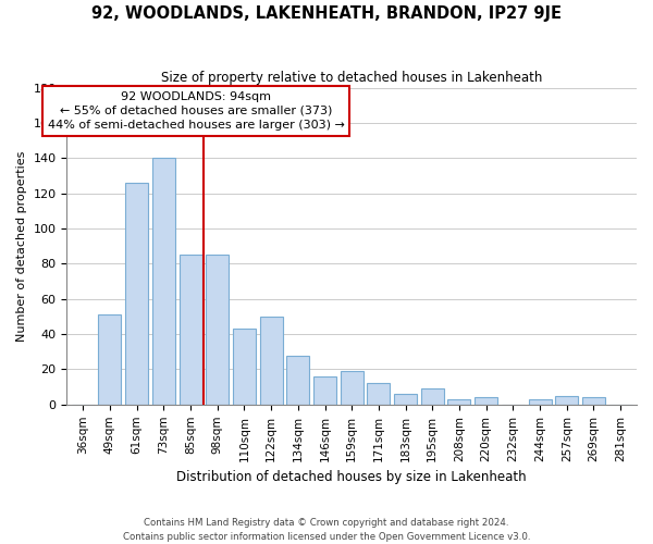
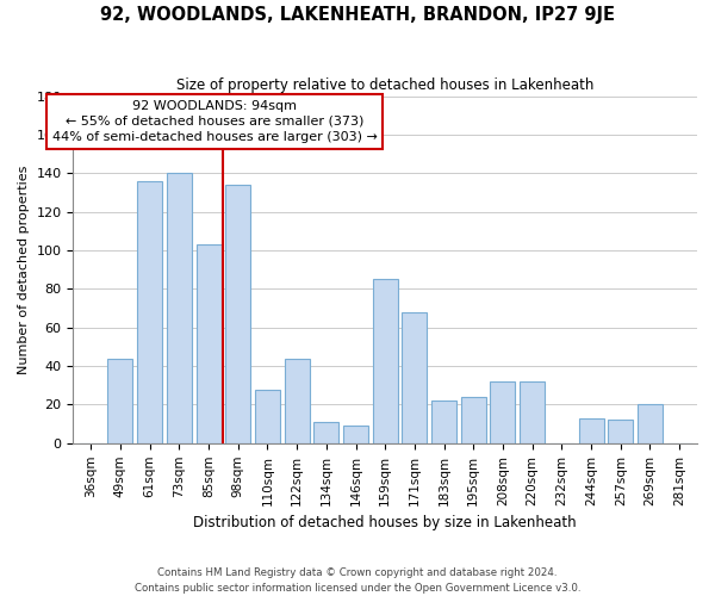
49sqm: 51 -> 44
61sqm: 126 -> 136
85sqm: 85 -> 103
98sqm: 85 -> 134
110sqm: 43 -> 28
122sqm: 50 -> 44
134sqm: 28 -> 11
146sqm: 16 -> 9
159sqm: 19 -> 85
171sqm: 12 -> 68
183sqm: 6 -> 22
195sqm: 9 -> 24
208sqm: 3 -> 32
220sqm: 4 -> 32
244sqm: 3 -> 13
257sqm: 5 -> 12
269sqm: 4 -> 20
